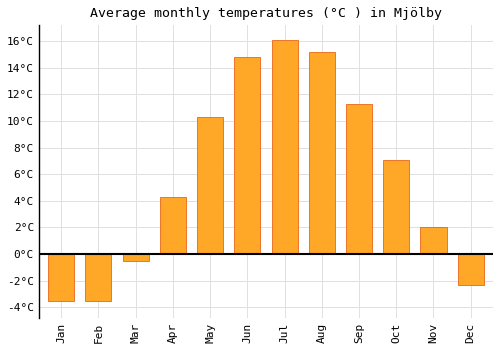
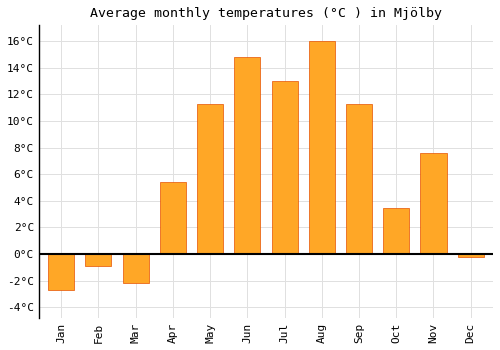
Jan: -3.5°C -> -2.7°C
Feb: -3.5°C -> -0.9°C
Mar: -0.5°C -> -2.2°C
Apr: 4.3°C -> 5.4°C
May: 10.3°C -> 11.3°C
Jul: 16.1°C -> 13.0°C
Aug: 15.2°C -> 16.0°C
Oct: 7.1°C -> 3.5°C
Nov: 2.0°C -> 7.6°C
Dec: -2.3°C -> -0.2°C
